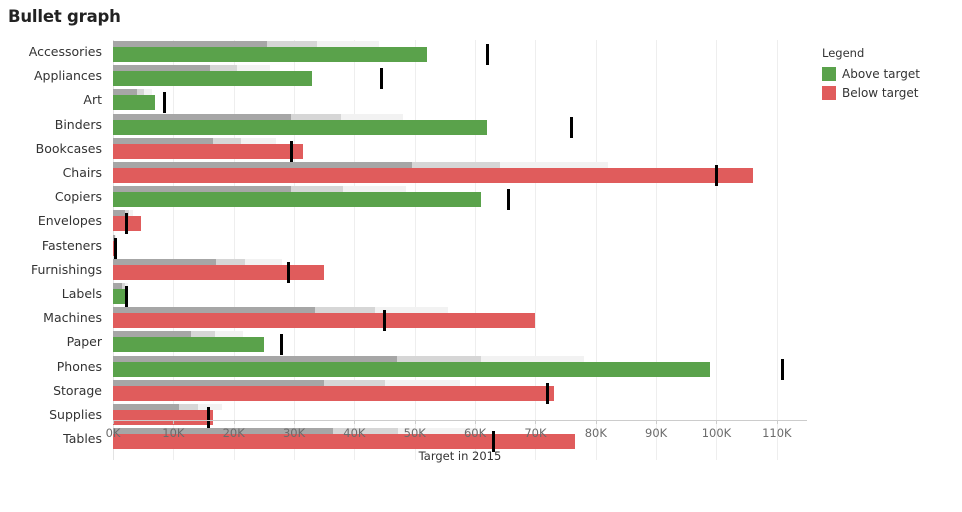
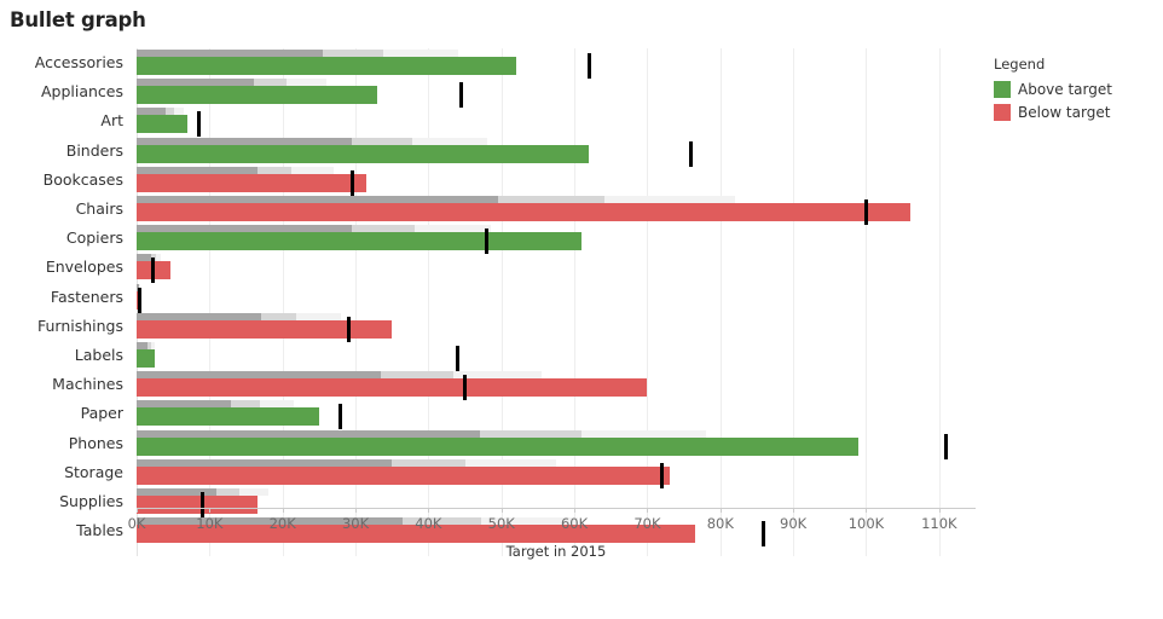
Target in 2015/Copiers: 66K -> 48K
Target in 2015/Labels: 2K -> 44K
Target in 2015/Supplies: 16K -> 9K
Target in 2015/Tables: 63K -> 86K
